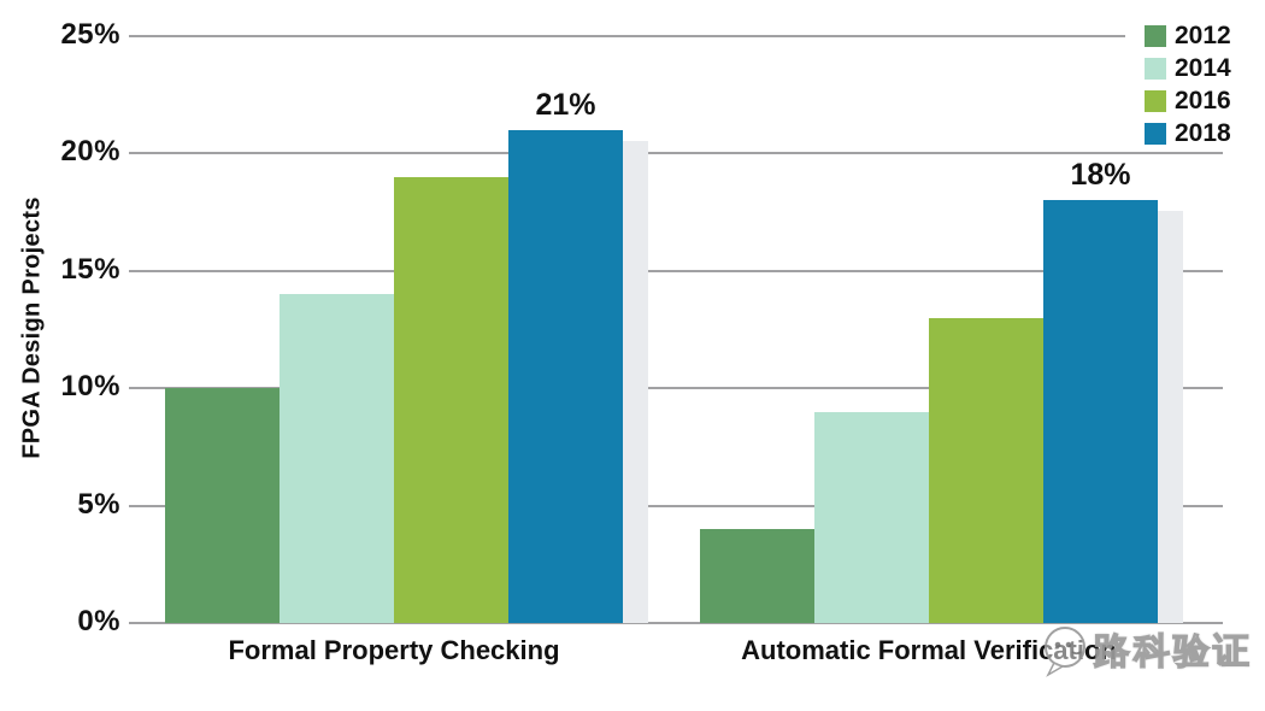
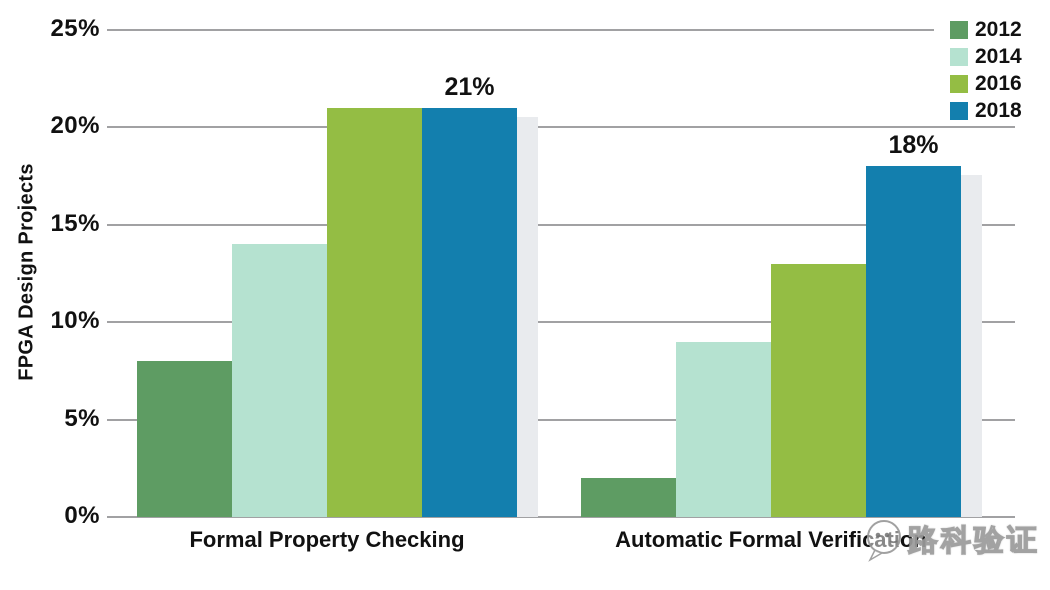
2012/Formal Property Checking: 10% -> 8%
2016/Formal Property Checking: 19% -> 21%
2012/Automatic Formal Verification: 4% -> 2%
